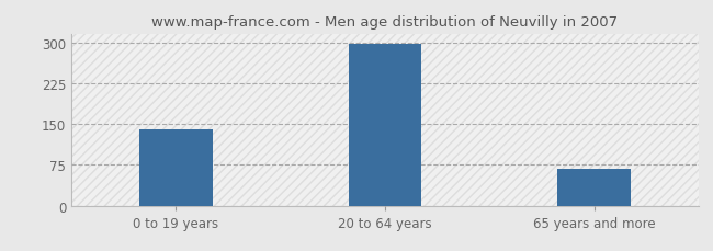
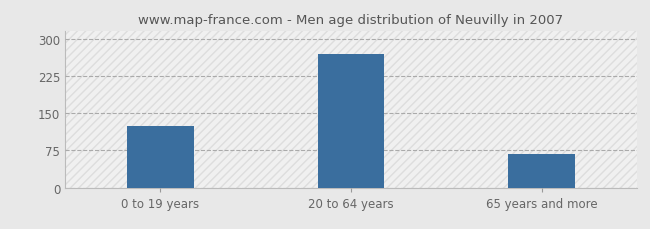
0 to 19 years: 140 -> 125
20 to 64 years: 297 -> 270
